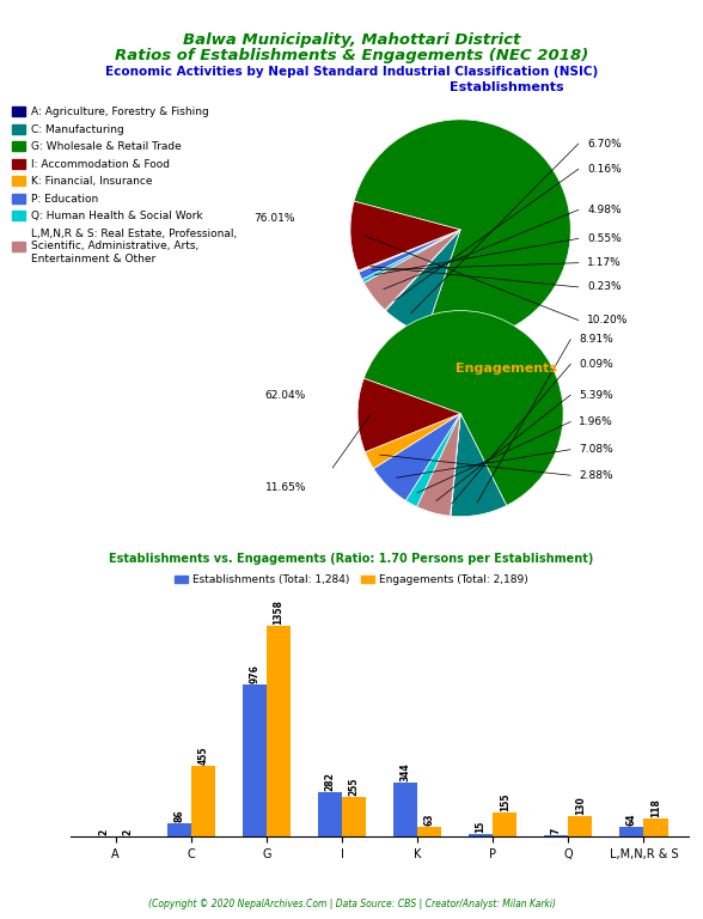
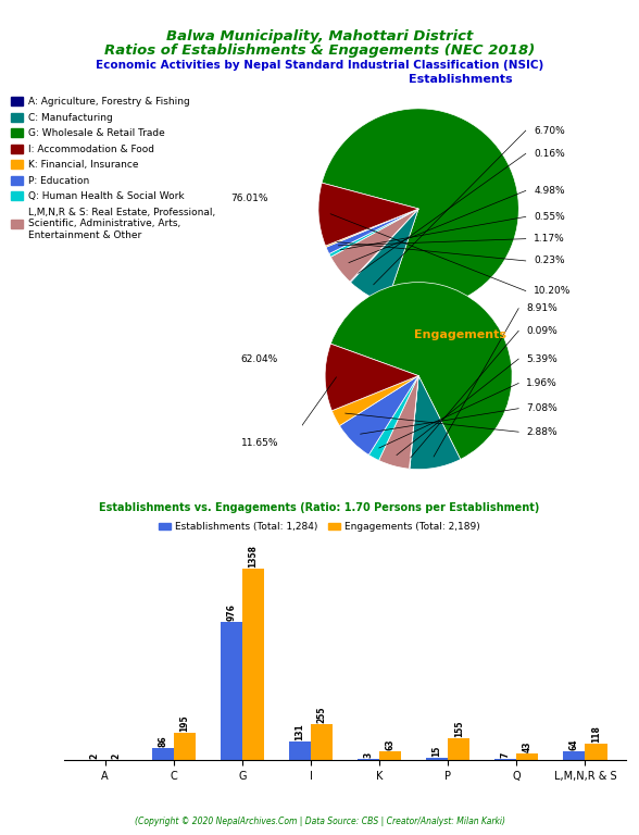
Engagements (Total: 2,189)/C: 455 -> 195
Establishments (Total: 1,284)/I: 282 -> 131
Establishments (Total: 1,284)/K: 344 -> 3
Engagements (Total: 2,189)/Q: 130 -> 43
